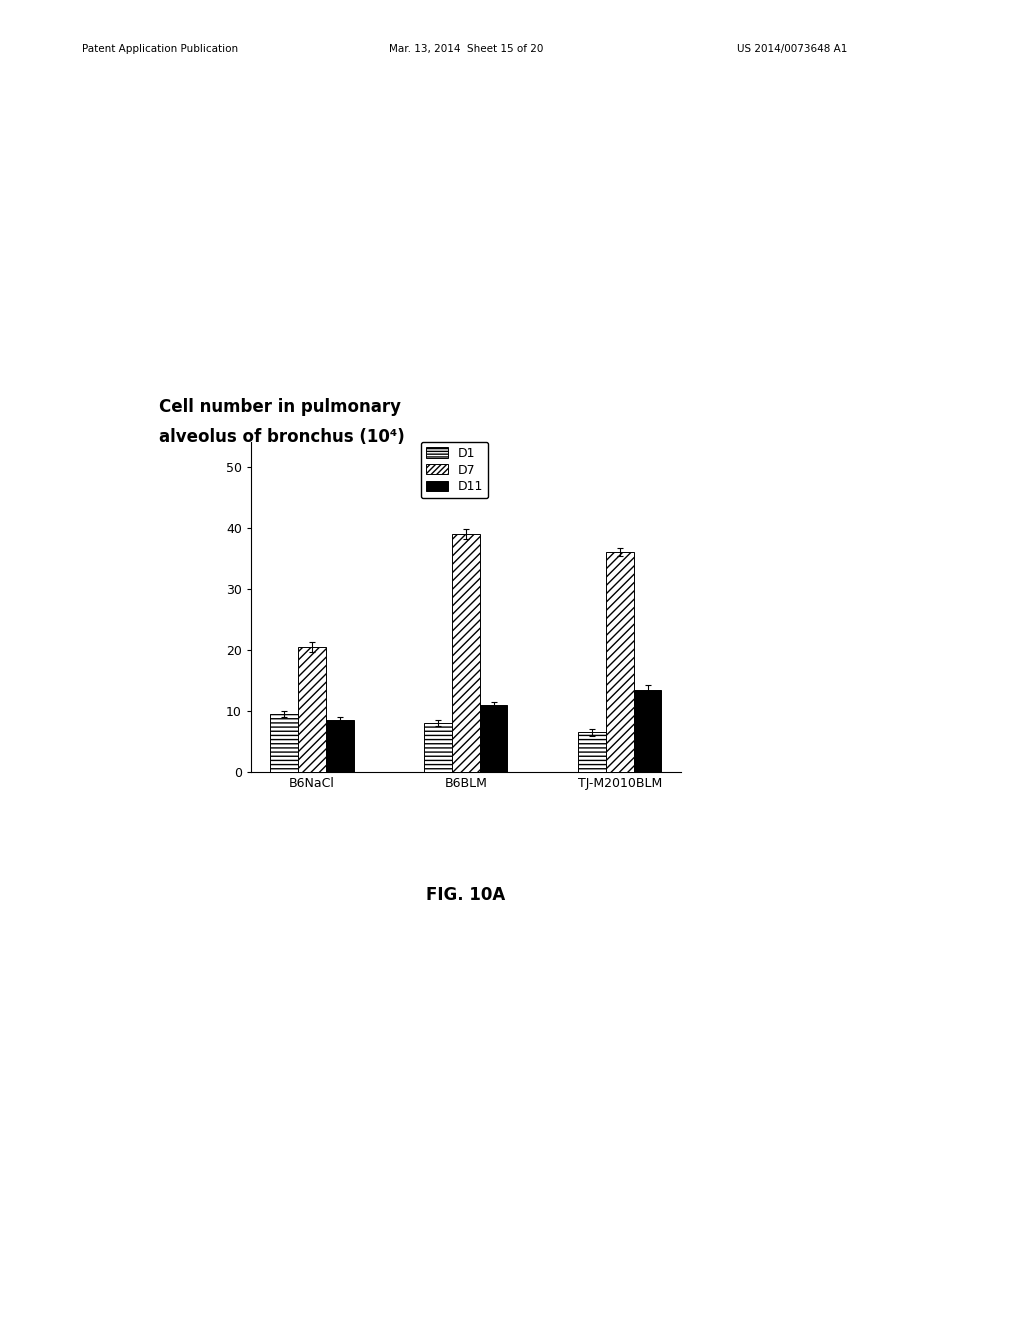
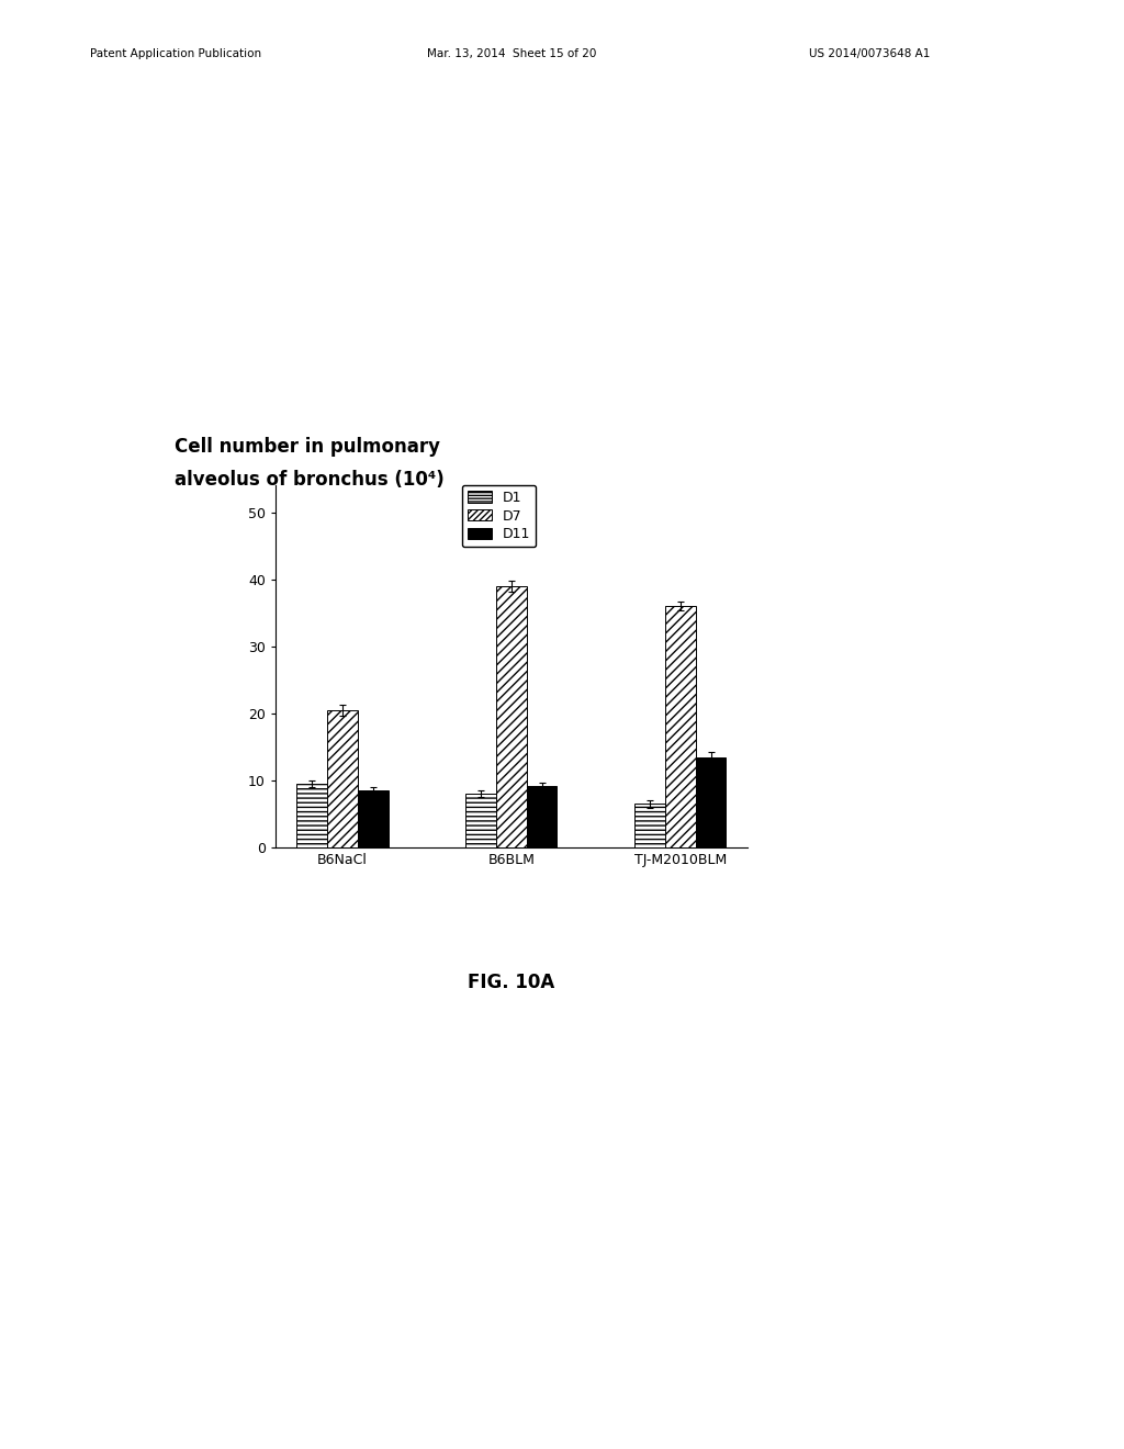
D11/B6BLM: 11.0 -> 9.2
